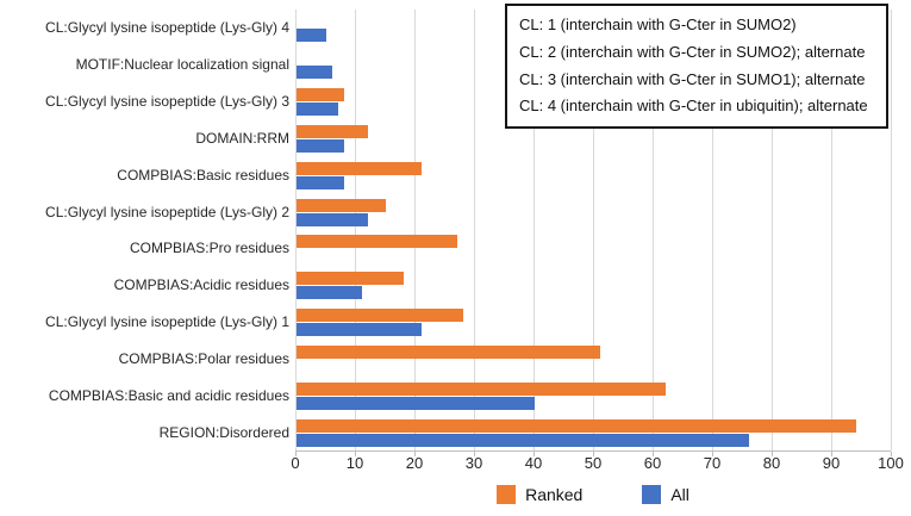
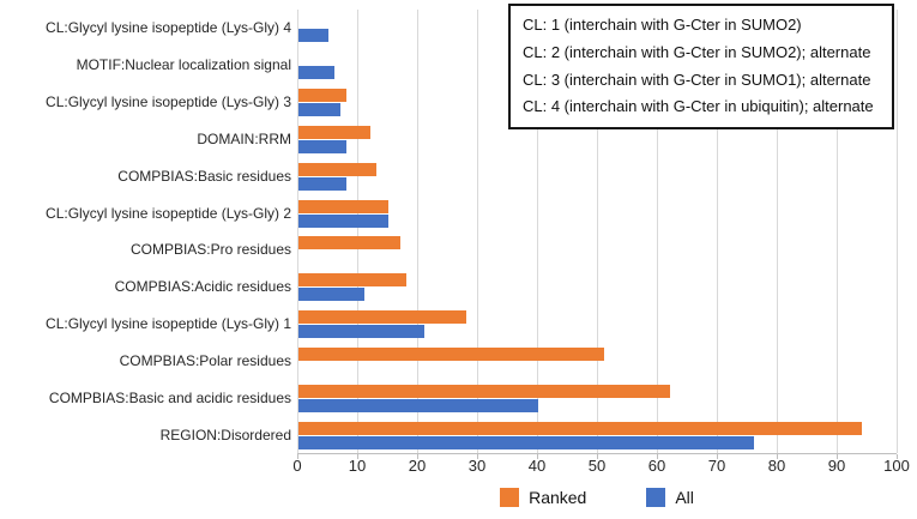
Ranked/COMPBIAS:Basic residues: 21 -> 13
All/CL:Glycyl lysine isopeptide (Lys-Gly) 2: 12 -> 15
Ranked/COMPBIAS:Pro residues: 27 -> 17
